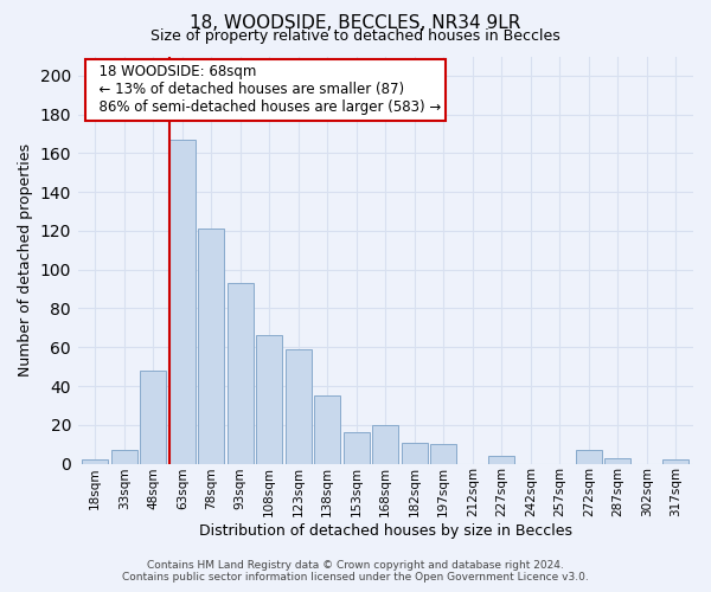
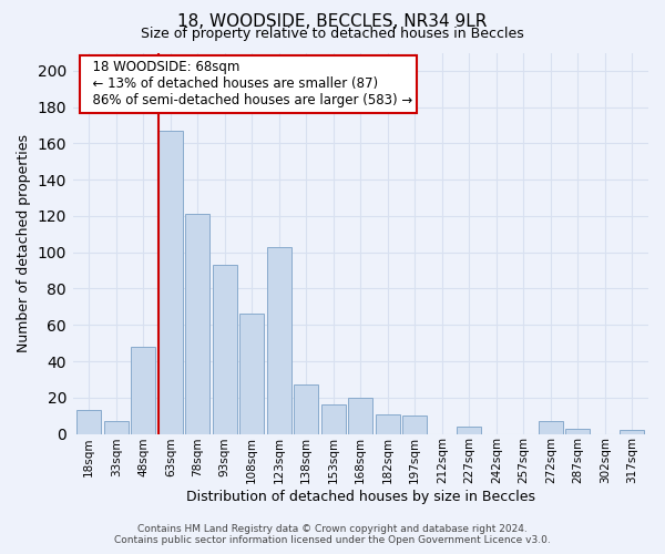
18sqm: 2 -> 13
123sqm: 59 -> 103
138sqm: 35 -> 27
